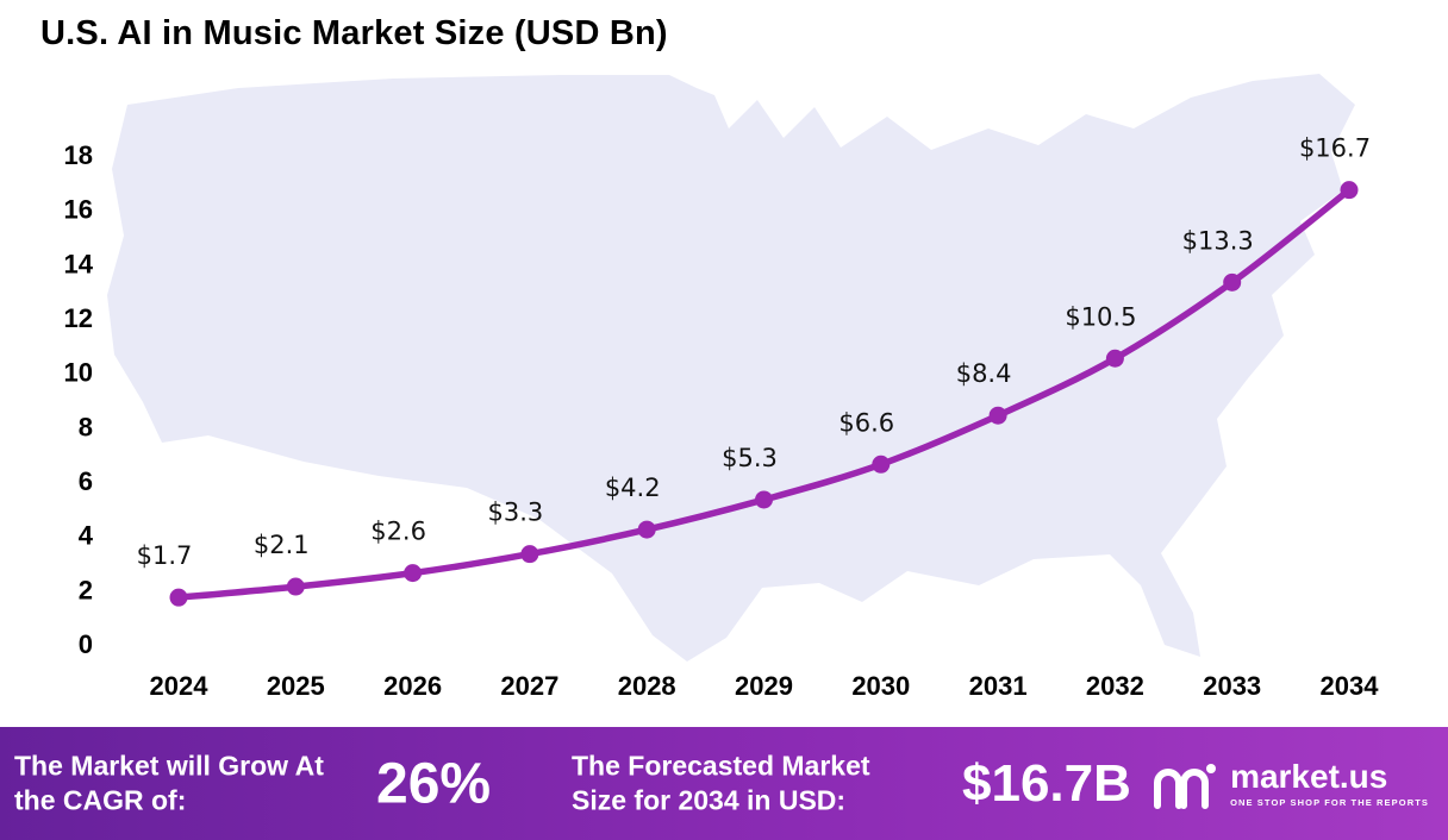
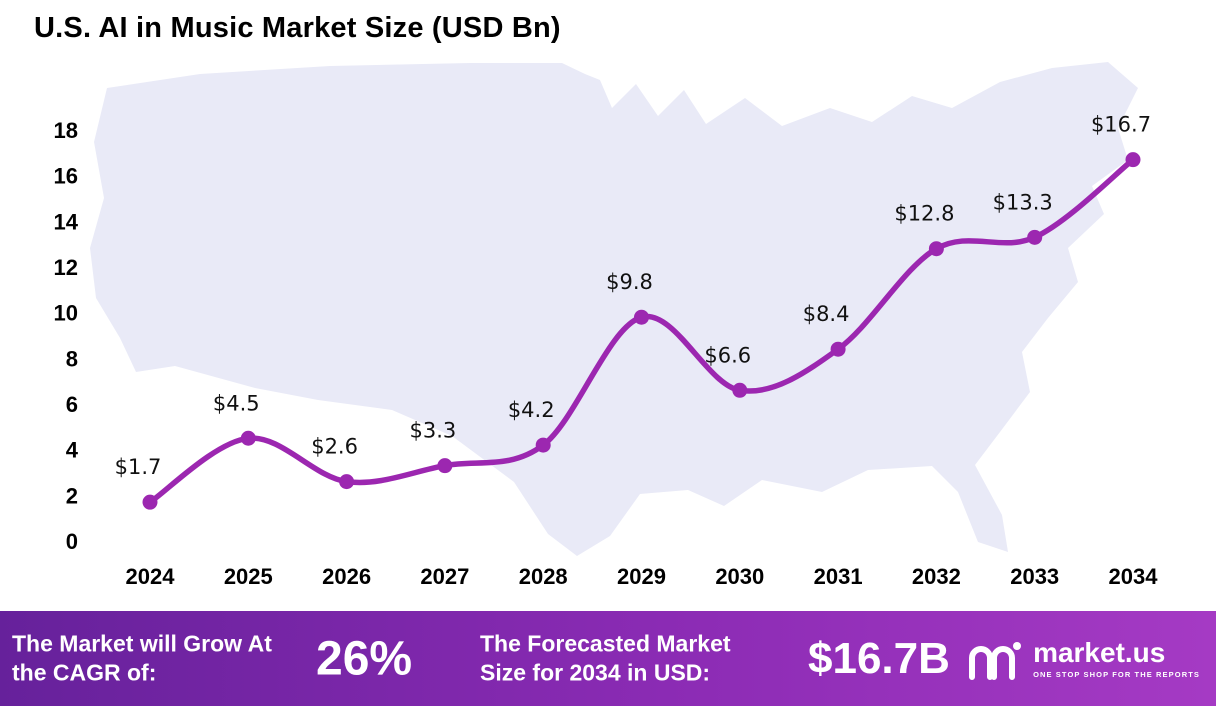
2025: $2.1 -> $4.5
2029: $5.3 -> $9.8
2032: $10.5 -> $12.8
